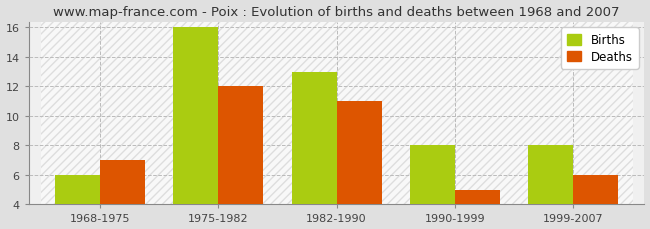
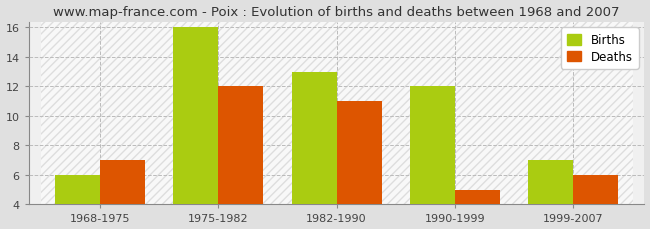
Births/1990-1999: 8 -> 12
Births/1999-2007: 8 -> 7
